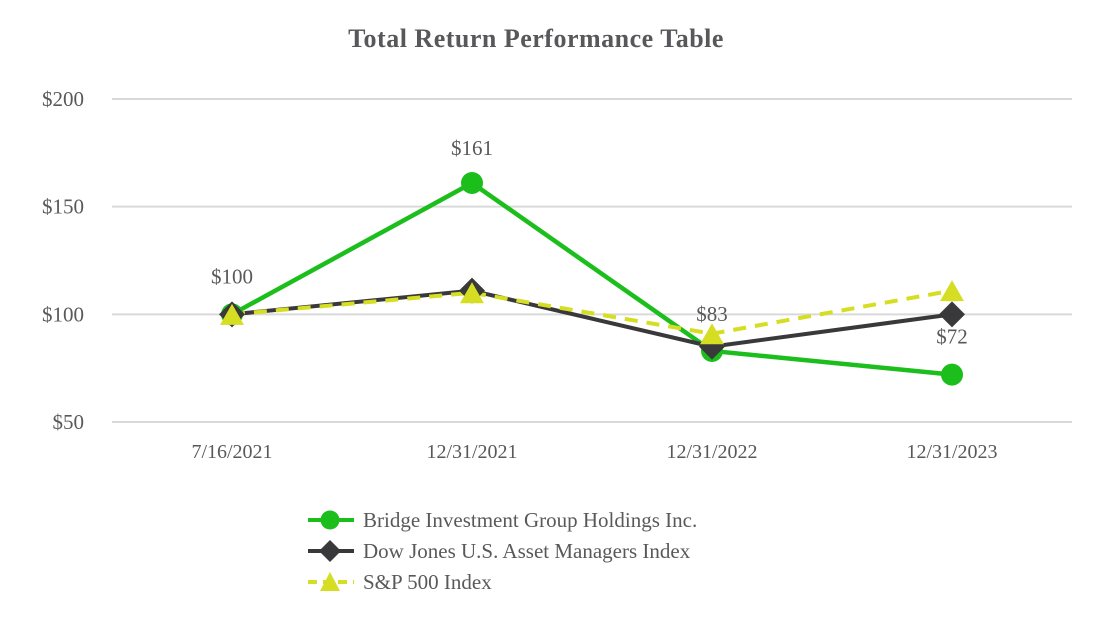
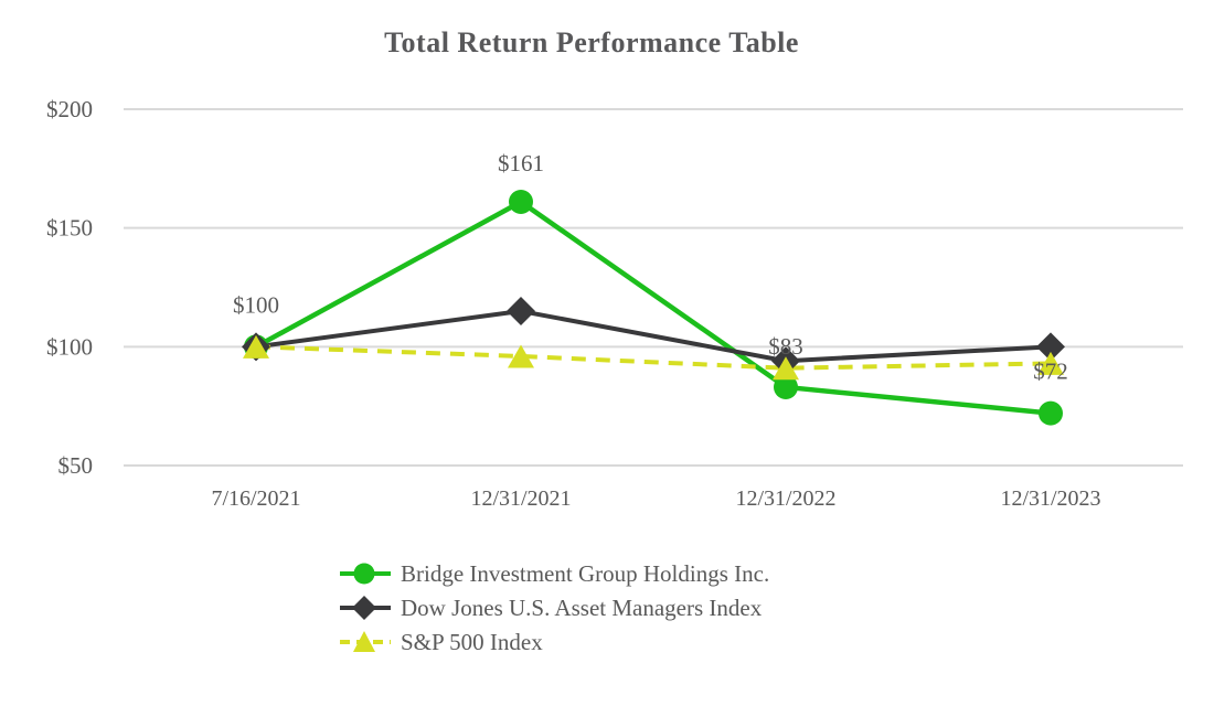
Dow Jones U.S. Asset Managers Index/12/31/2021: $111 -> $115
S&P 500 Index/12/31/2021: $110 -> $96
Dow Jones U.S. Asset Managers Index/12/31/2022: $85 -> $94
S&P 500 Index/12/31/2023: $111 -> $93
